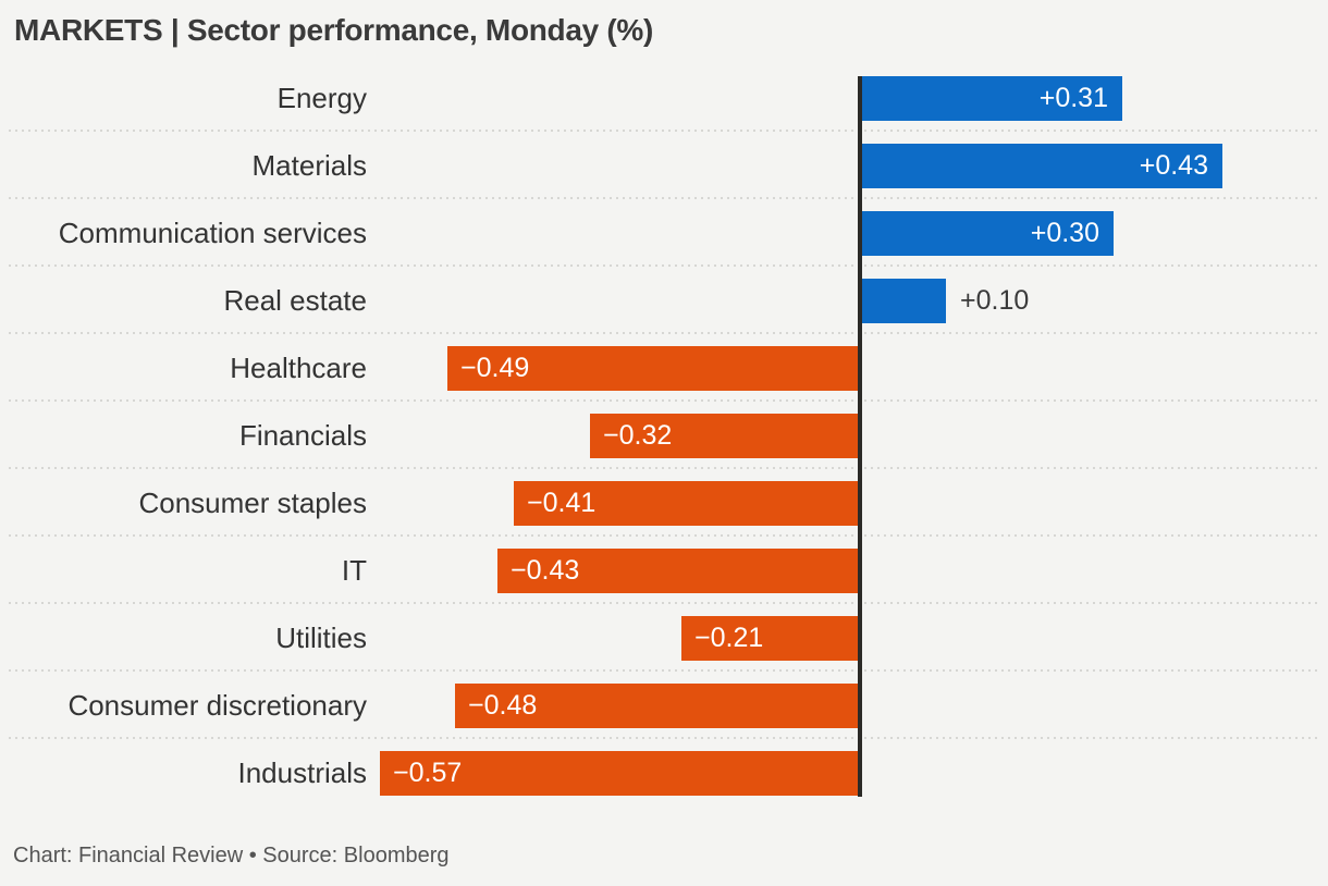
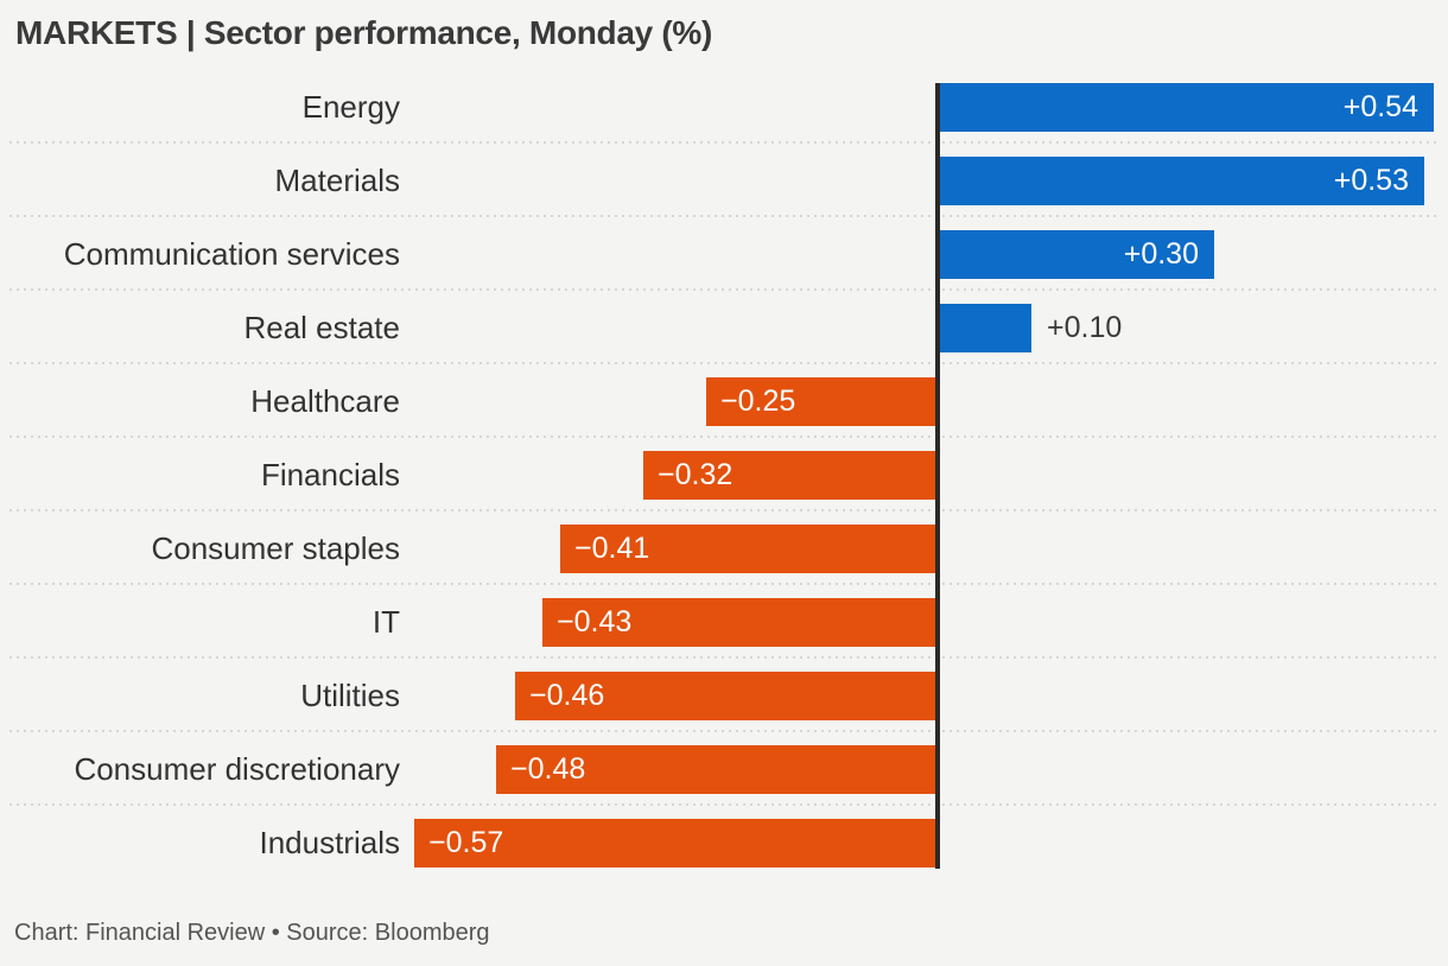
Energy: +0.31 -> +0.54
Materials: +0.43 -> +0.53
Healthcare: −0.49 -> −0.25
Utilities: −0.21 -> −0.46
